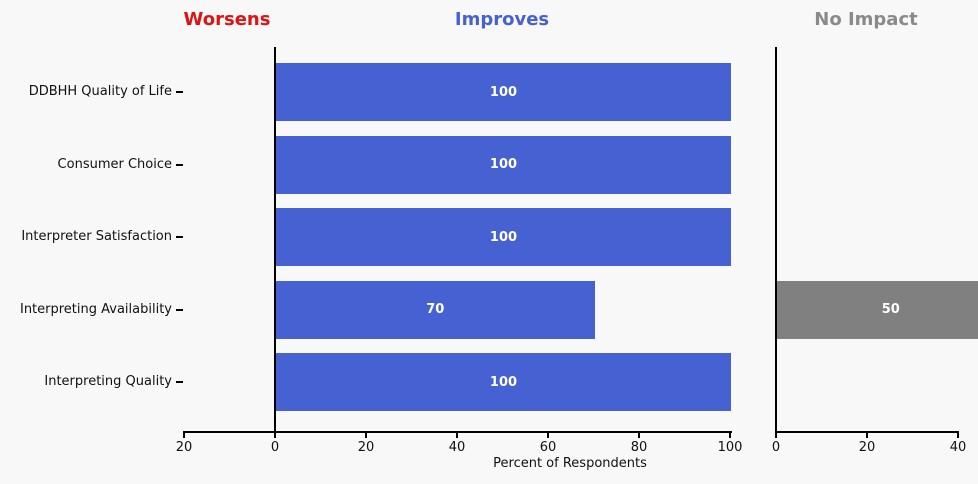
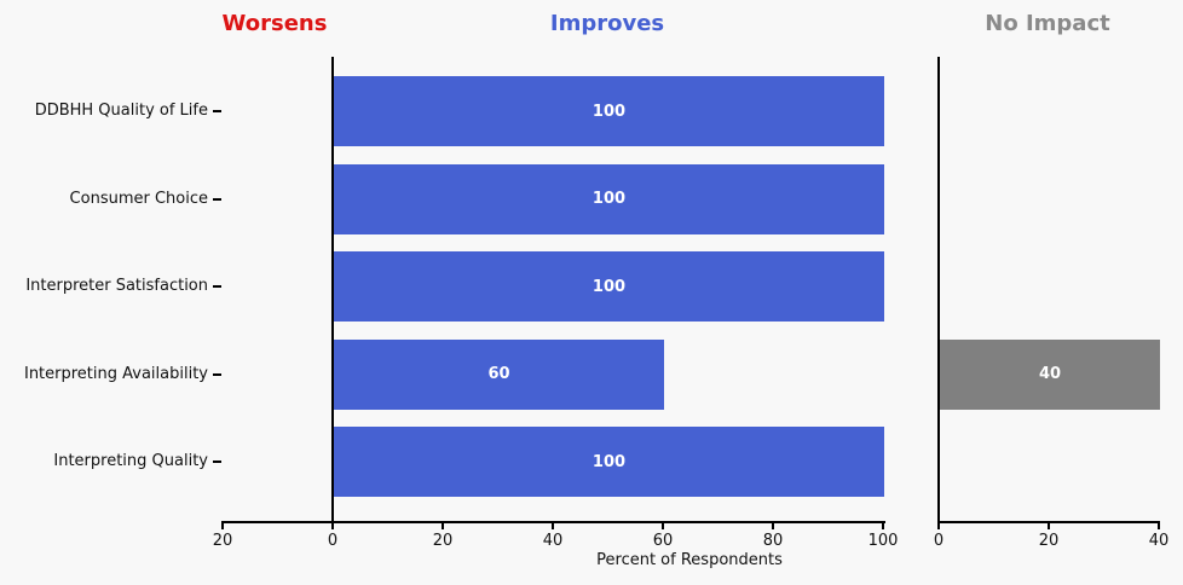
Improves/Interpreting Availability: 70 -> 60
No Impact/Interpreting Availability: 50 -> 40
